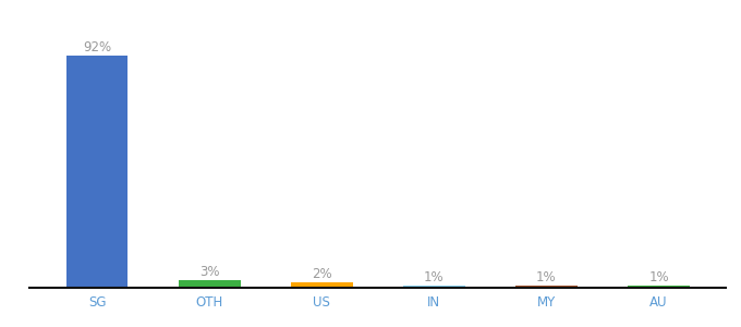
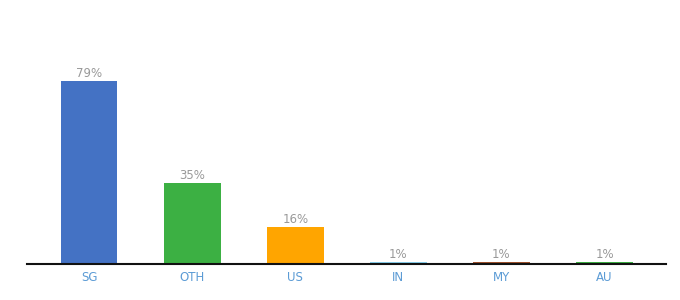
SG: 92% -> 79%
OTH: 3% -> 35%
US: 2% -> 16%
